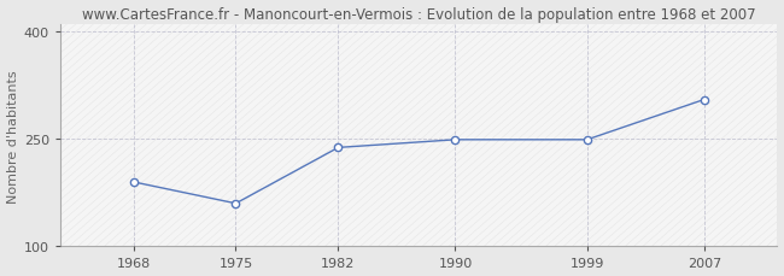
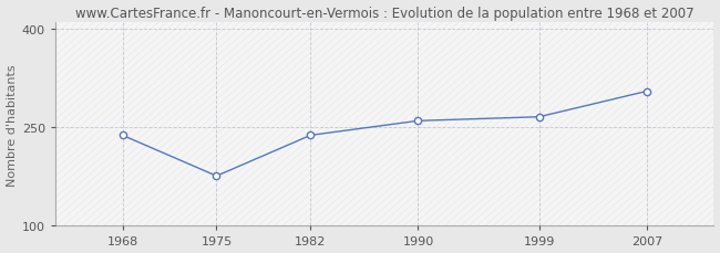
1968: 190 -> 238
1975: 160 -> 176
1990: 249 -> 260
1999: 249 -> 266
